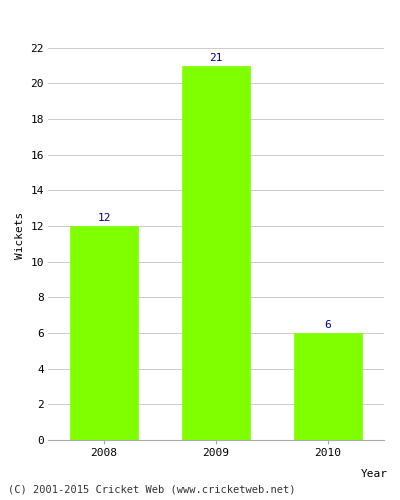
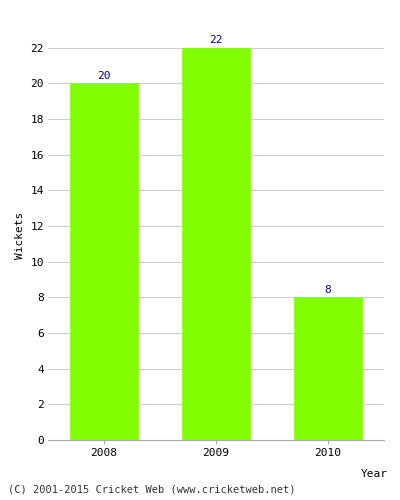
2008: 12 -> 20
2009: 21 -> 22
2010: 6 -> 8
